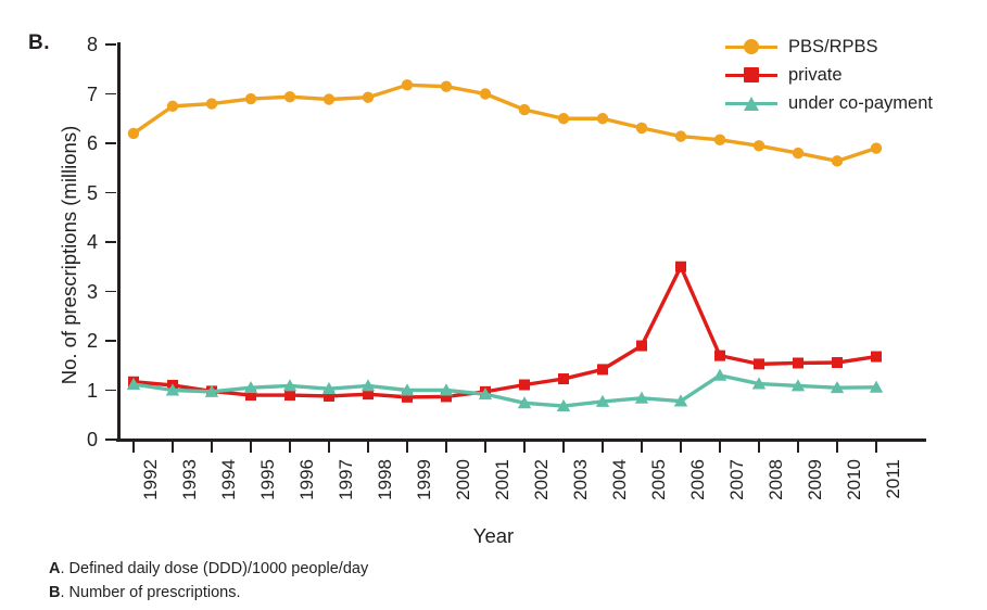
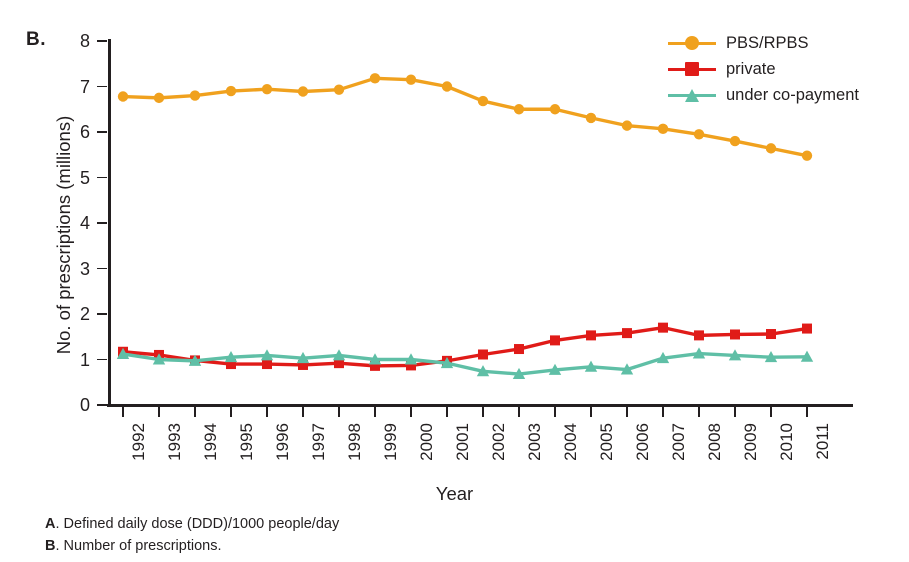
PBS/RPBS/1992: 6.2 -> 6.8
private/2005: 1.9 -> 1.5
private/2006: 3.5 -> 1.6
under co-payment/2007: 1.3 -> 1.0
PBS/RPBS/2011: 5.9 -> 5.5
